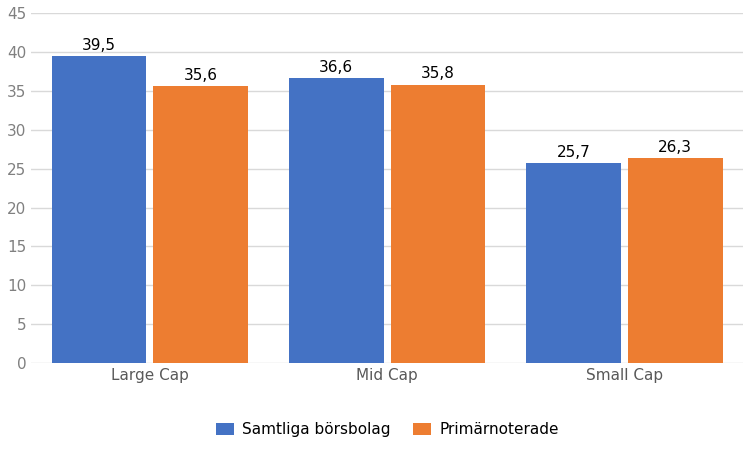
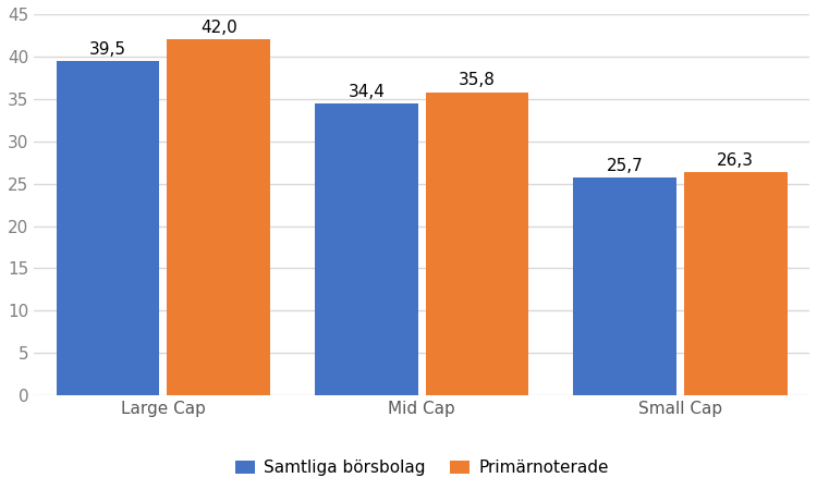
Primärnoterade/Large Cap: 35,6 -> 42,0
Samtliga börsbolag/Mid Cap: 36,6 -> 34,4
